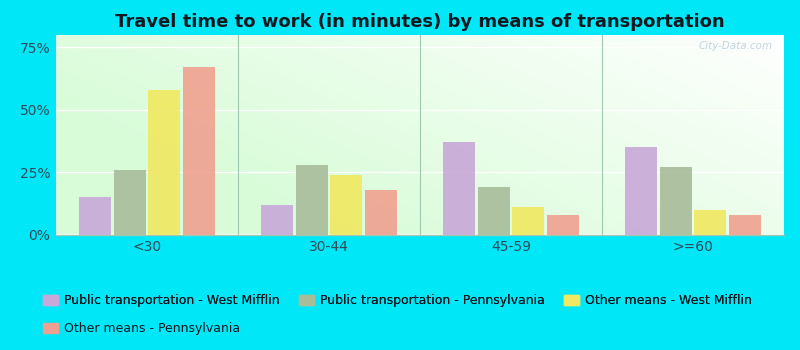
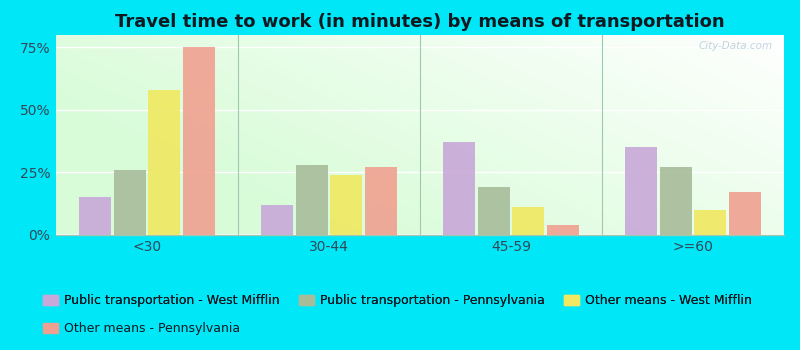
Other means - Pennsylvania/<30: 67% -> 75%
Other means - Pennsylvania/30-44: 18% -> 27%
Other means - Pennsylvania/45-59: 8% -> 4%
Other means - Pennsylvania/>=60: 8% -> 17%
